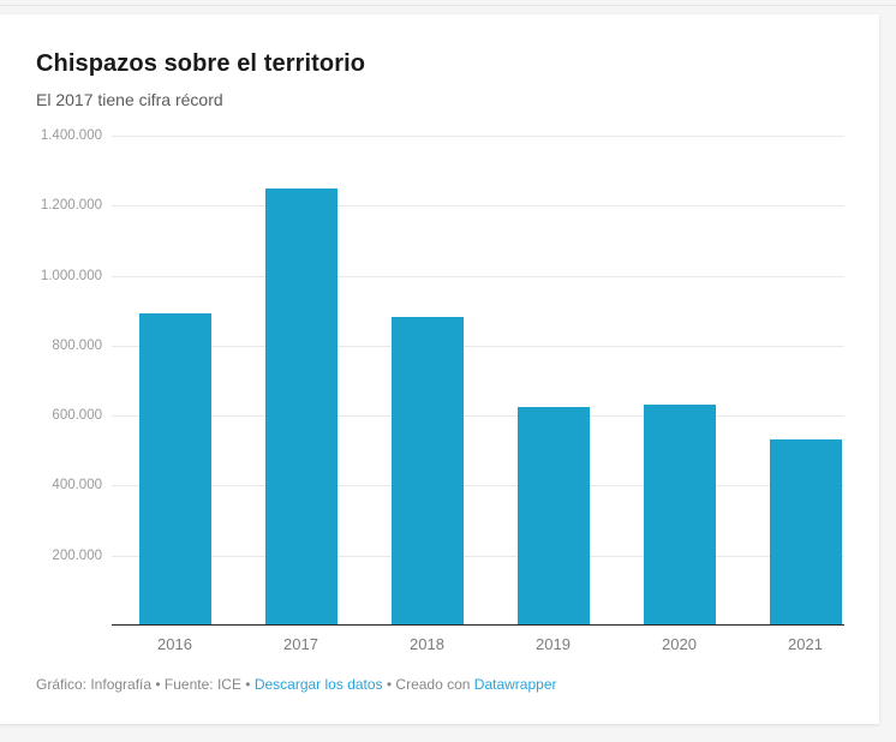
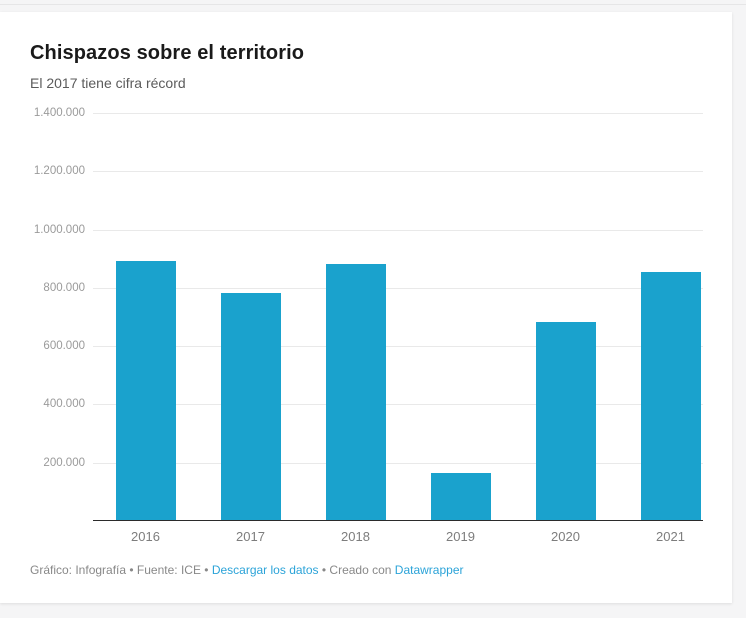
2017: 1240000 -> 780000
2019: 620000 -> 160000
2020: 630000 -> 680000
2021: 530000 -> 850000
